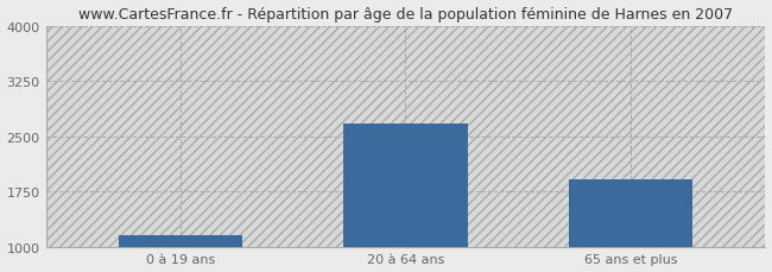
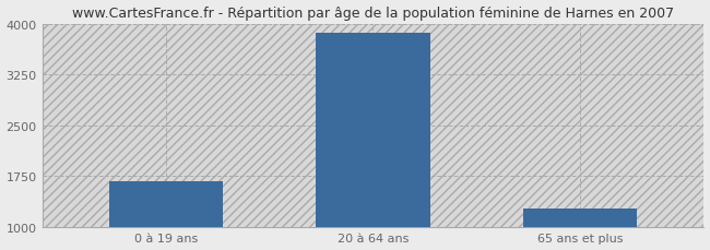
0 à 19 ans: 1160 -> 1680
20 à 64 ans: 2680 -> 3860
65 ans et plus: 1920 -> 1270
